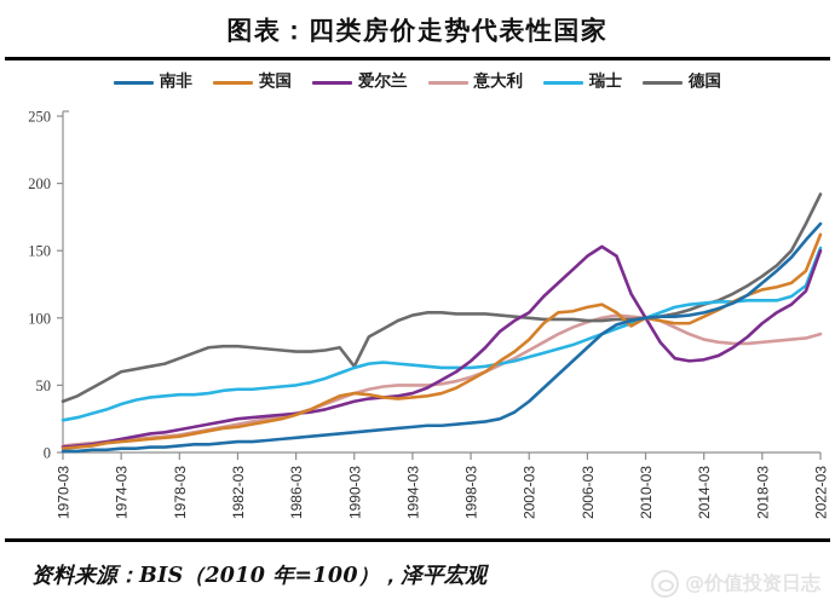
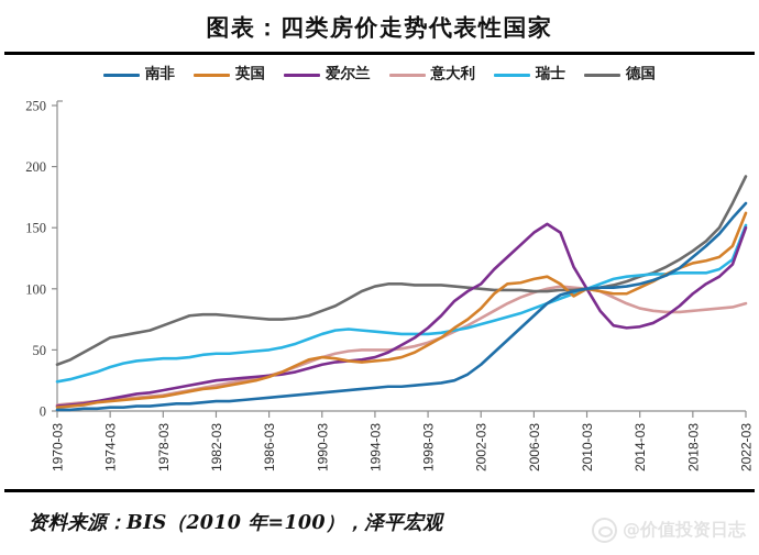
德国/1990-03: 64 -> 82
